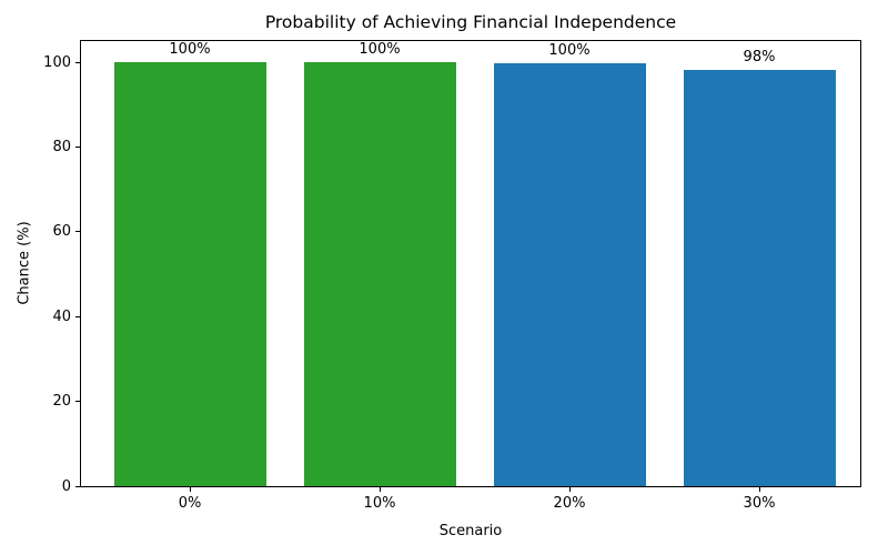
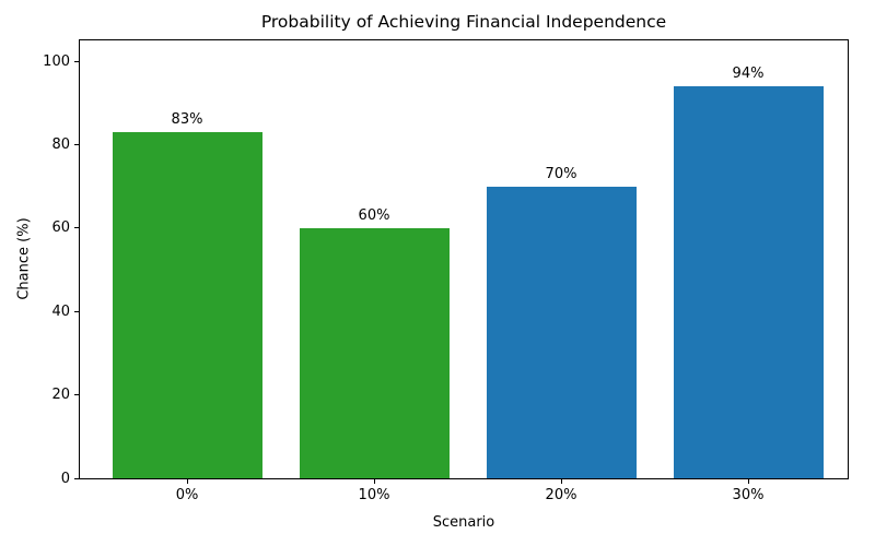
0%: 100% -> 83%
10%: 100% -> 60%
20%: 100% -> 70%
30%: 98% -> 94%
